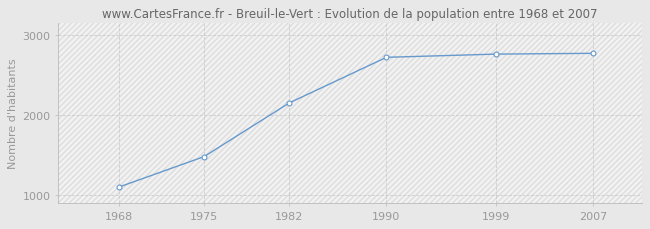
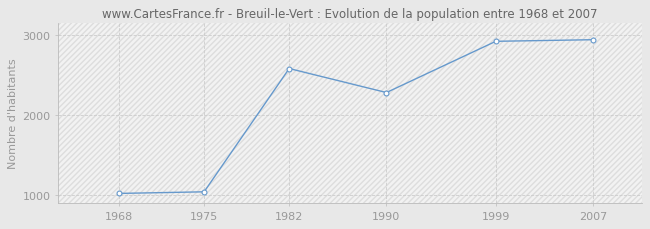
1968: 1100 -> 1020
1975: 1480 -> 1040
1982: 2150 -> 2580
1990: 2720 -> 2280
1999: 2760 -> 2920
2007: 2770 -> 2940
